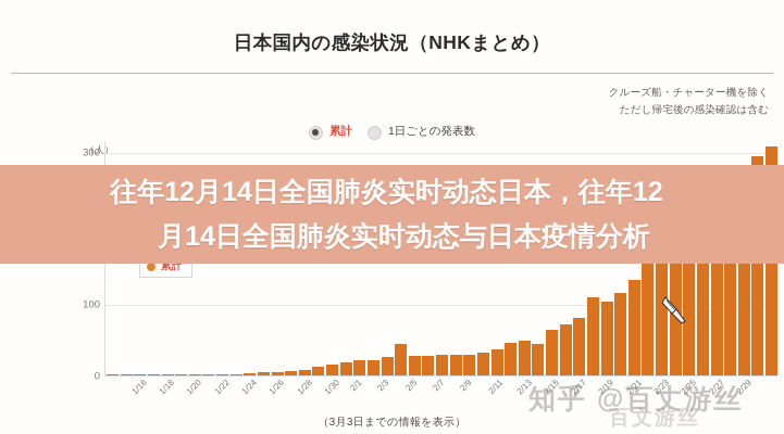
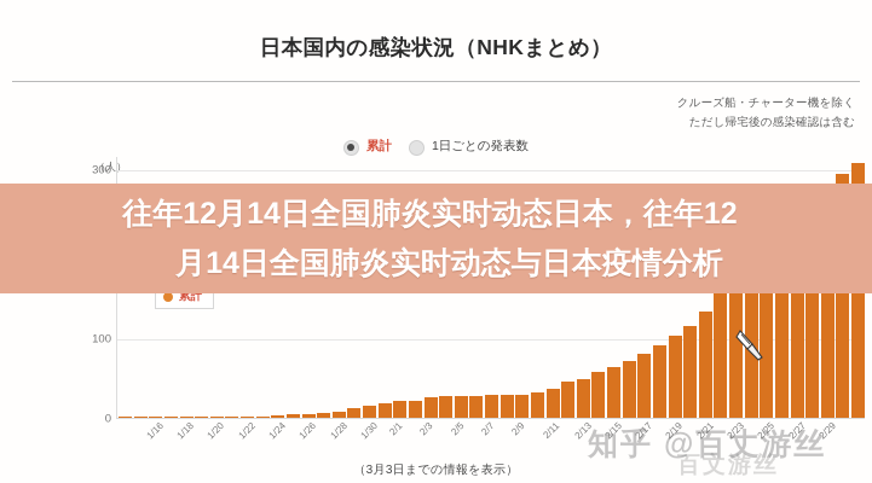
2/5: 40 -> 20
2/15: 40 -> 50
2/19: 100 -> 80
